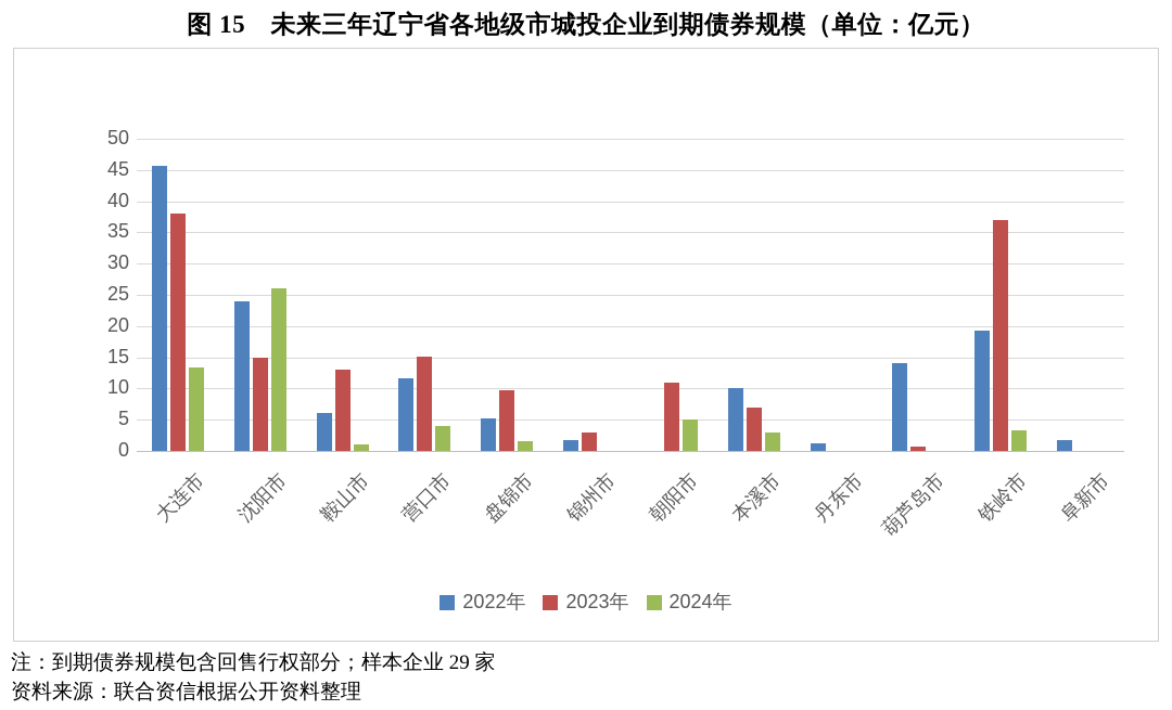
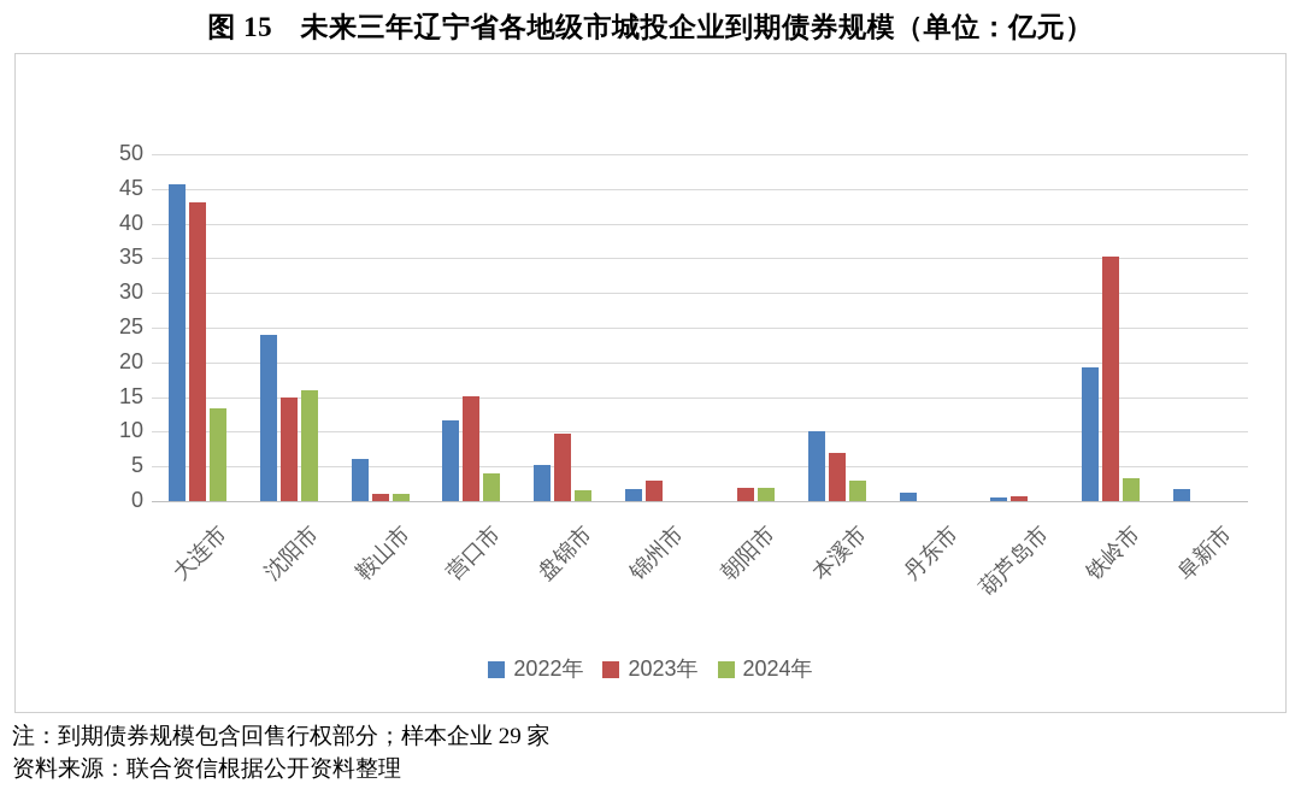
2023年/大连市: 38 -> 43
2024年/沈阳市: 26 -> 16
2023年/鞍山市: 13 -> 1
2023年/朝阳市: 11 -> 2
2024年/朝阳市: 5 -> 2
2022年/葫芦岛市: 14 -> 1
2023年/铁岭市: 37 -> 35
